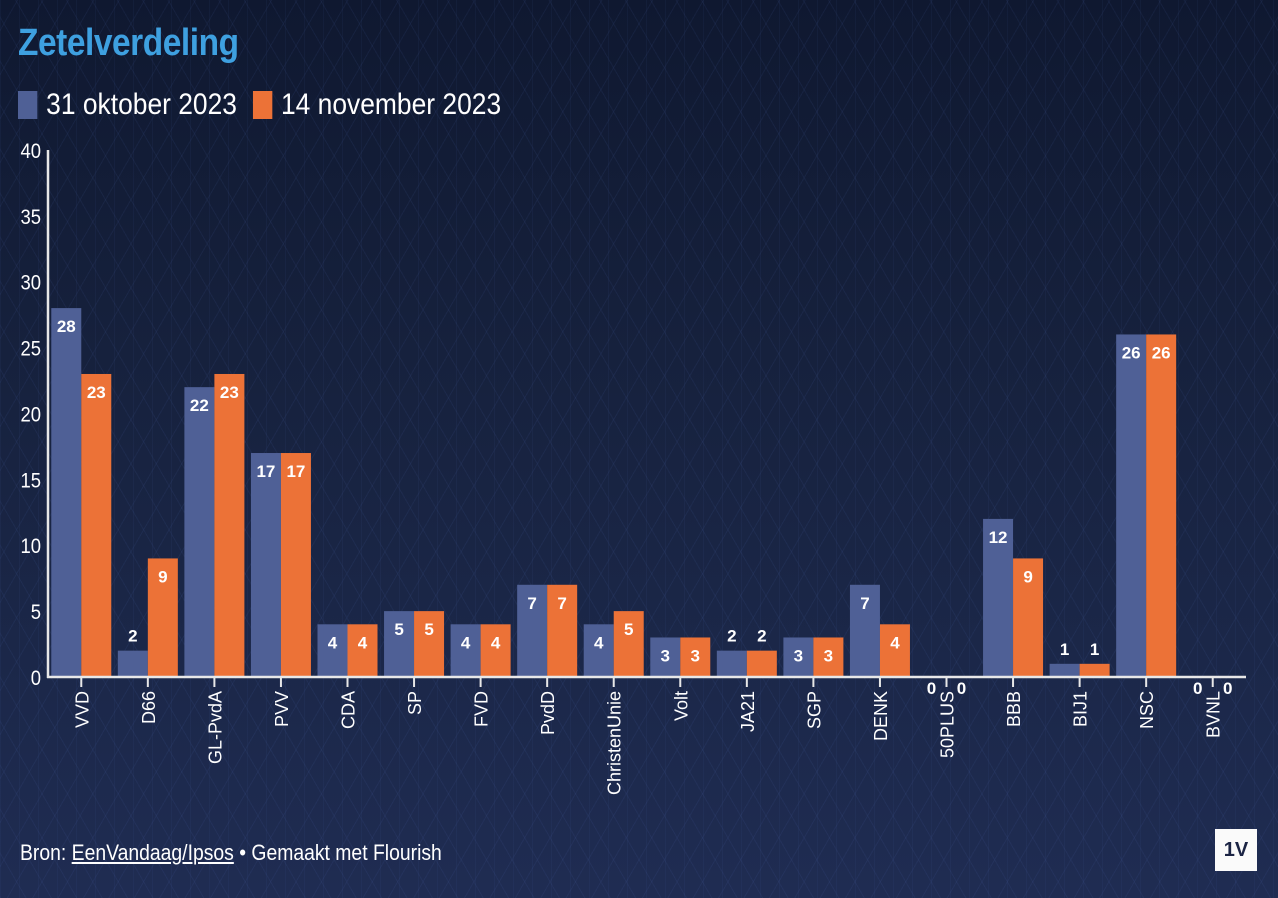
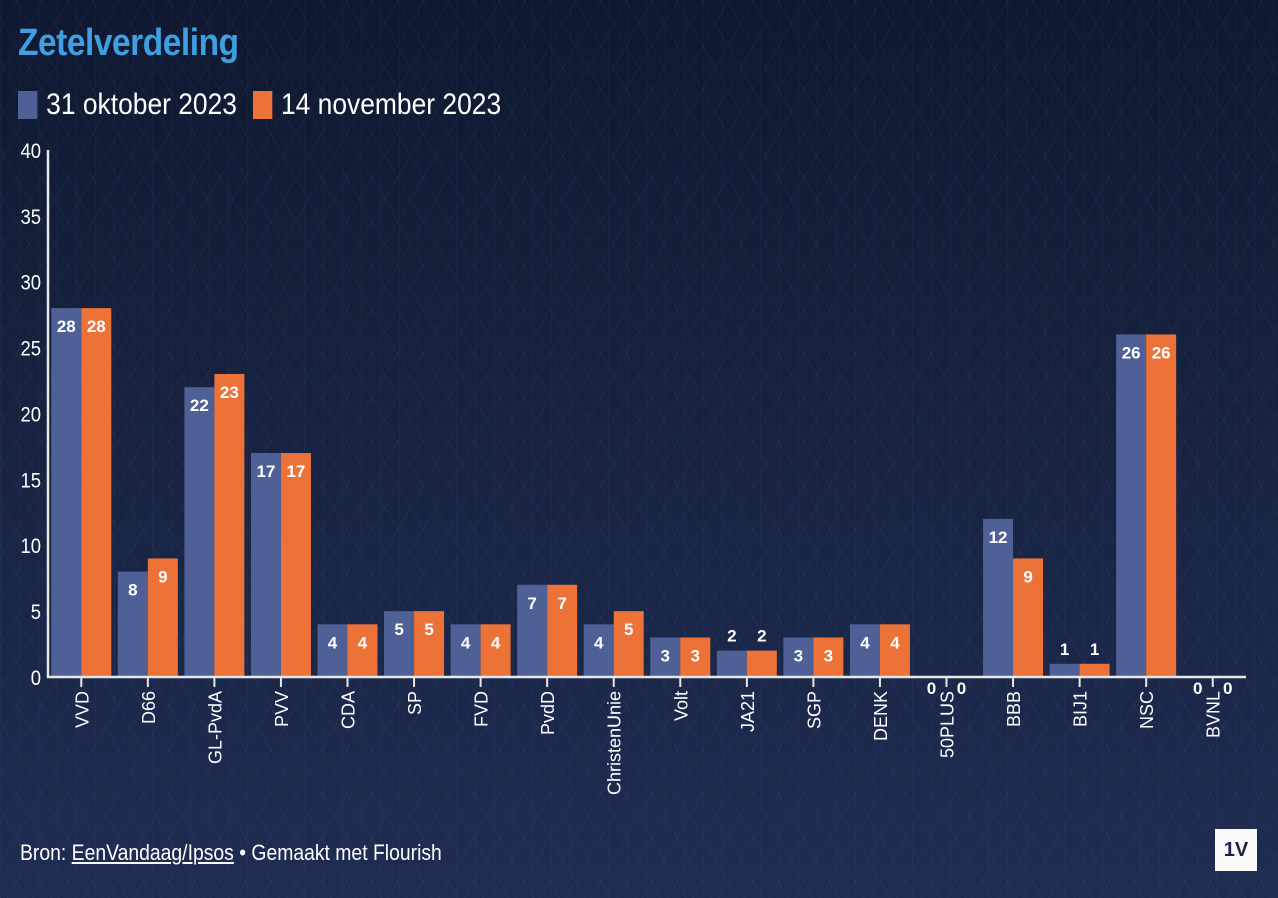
14 november 2023/VVD: 23 -> 28
31 oktober 2023/D66: 2 -> 8
31 oktober 2023/DENK: 7 -> 4
